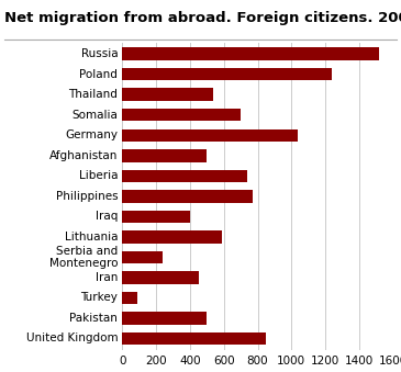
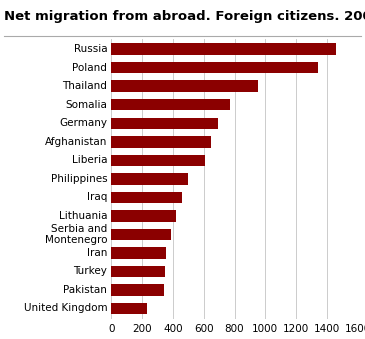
Russia: 1520 -> 1460
Poland: 1240 -> 1340
Thailand: 540 -> 950
Somalia: 700 -> 770
Germany: 1040 -> 690
Afghanistan: 500 -> 650
Liberia: 740 -> 610
Philippines: 770 -> 500
Iraq: 400 -> 460
Lithuania: 590 -> 420
Serbia and Montenegro: 240 -> 390
Iran: 450 -> 360
Turkey: 90 -> 350
Pakistan: 500 -> 340
United Kingdom: 850 -> 230
